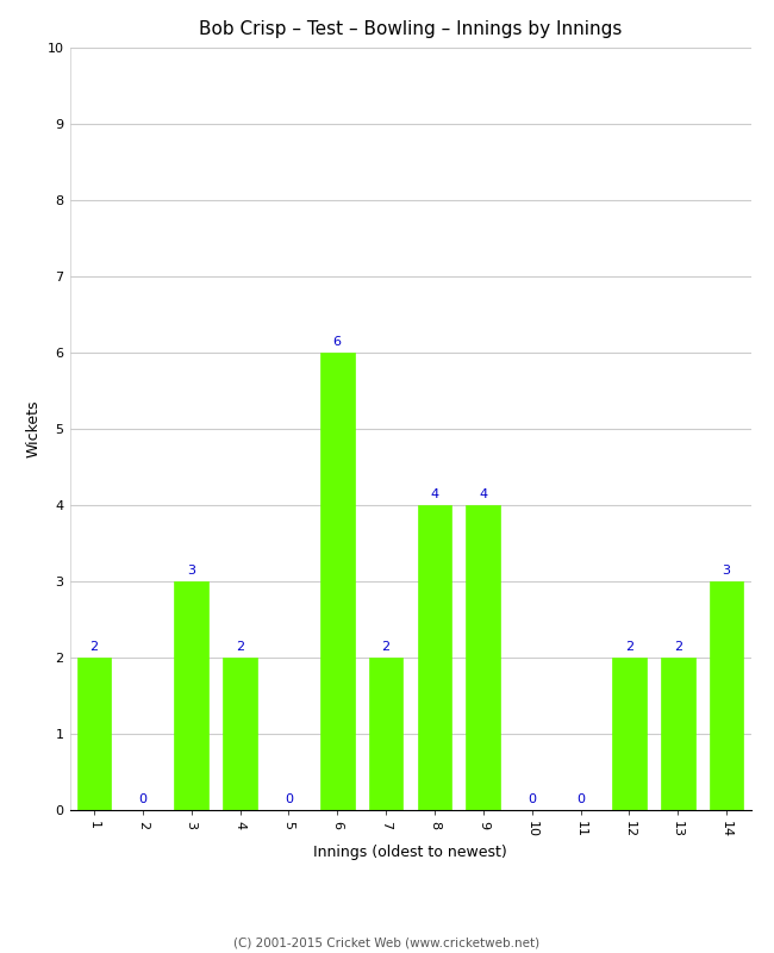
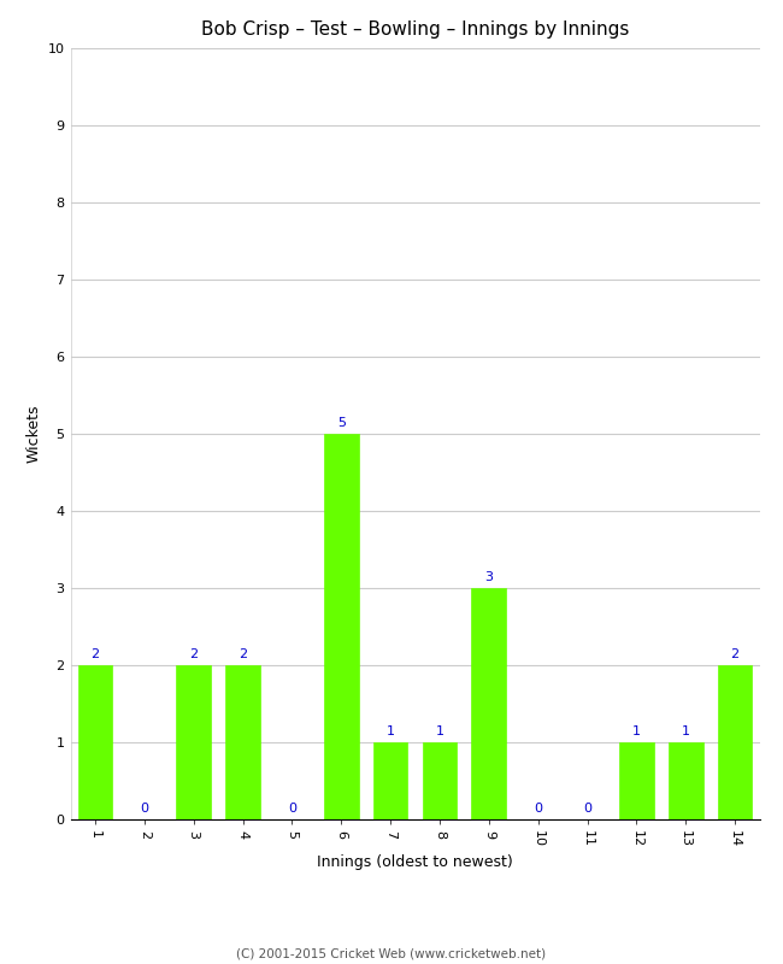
3: 3 -> 2
6: 6 -> 5
7: 2 -> 1
8: 4 -> 1
9: 4 -> 3
12: 2 -> 1
13: 2 -> 1
14: 3 -> 2
